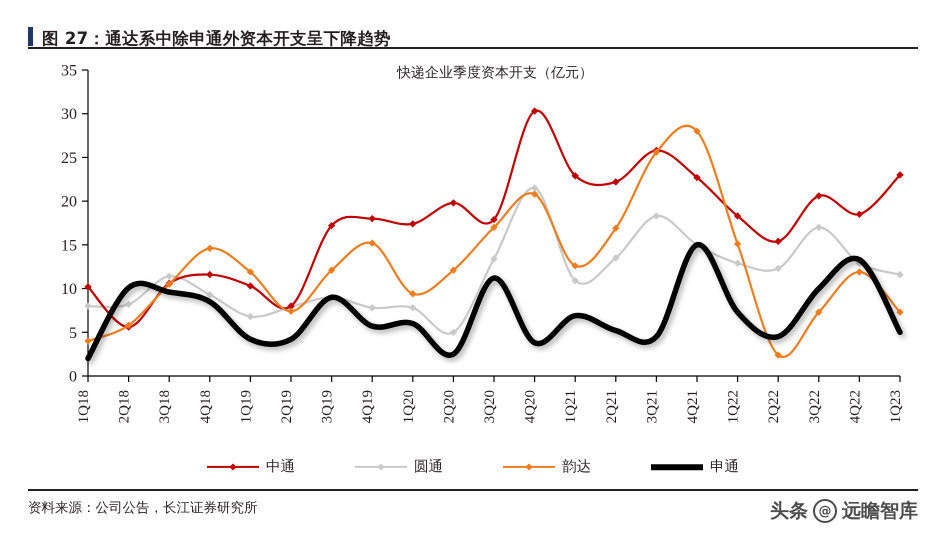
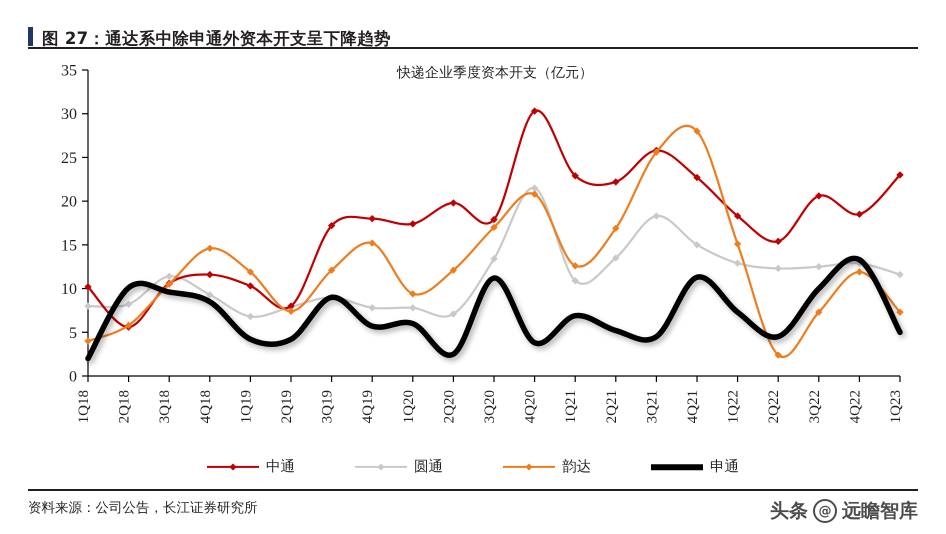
圆通/2Q20: 5 -> 7
申通/4Q21: 15 -> 11
圆通/3Q22: 17 -> 12
